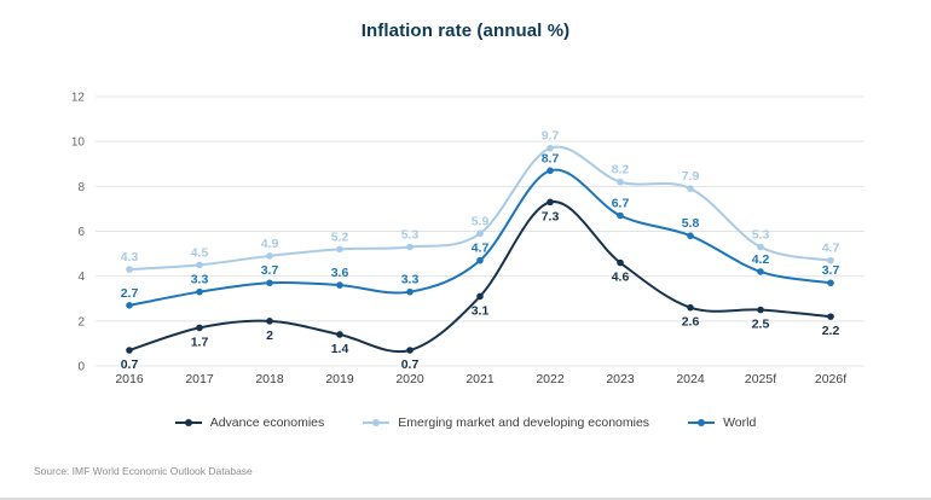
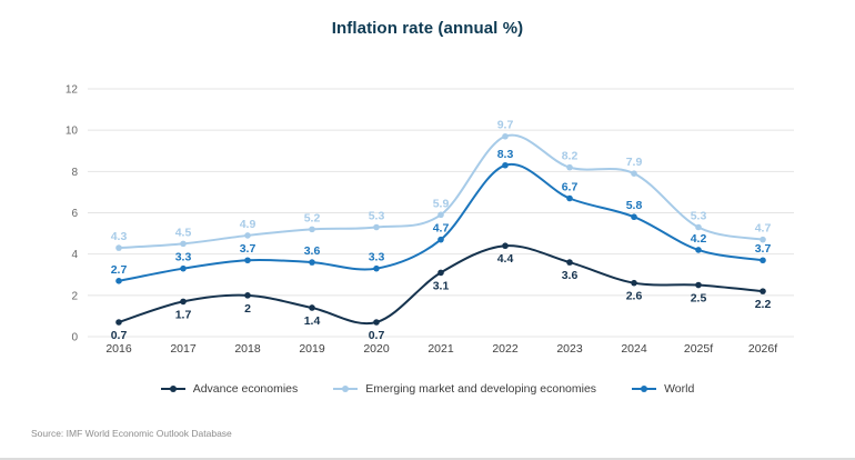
Advance economies/2022: 7.3 -> 4.4
World/2022: 8.7 -> 8.3
Advance economies/2023: 4.6 -> 3.6
